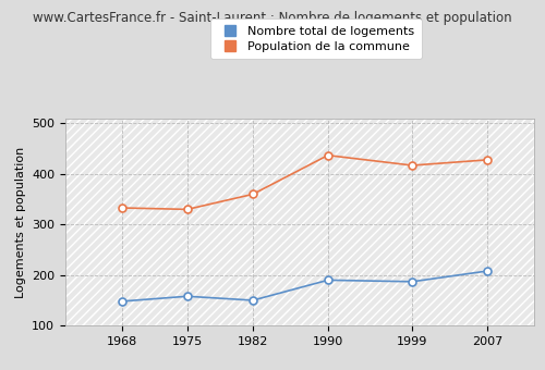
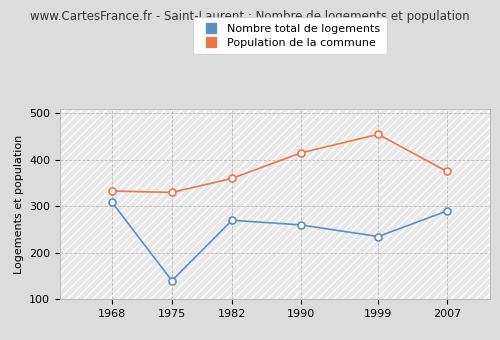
Nombre total de logements/1968: 148 -> 310
Nombre total de logements/1975: 158 -> 140
Nombre total de logements/1982: 150 -> 270
Nombre total de logements/1990: 190 -> 260
Population de la commune/1990: 437 -> 415
Nombre total de logements/1999: 187 -> 235
Population de la commune/1999: 417 -> 455
Nombre total de logements/2007: 208 -> 290
Population de la commune/2007: 428 -> 375
